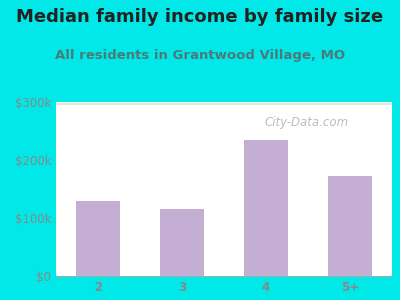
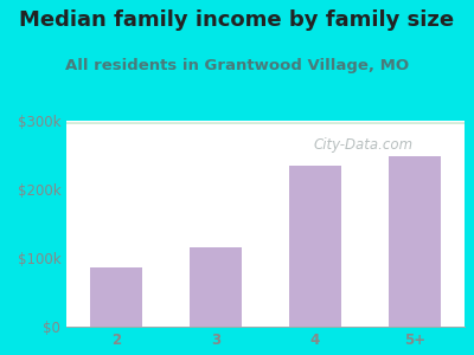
2: $130k -> $86k
5+: $172k -> $248k
